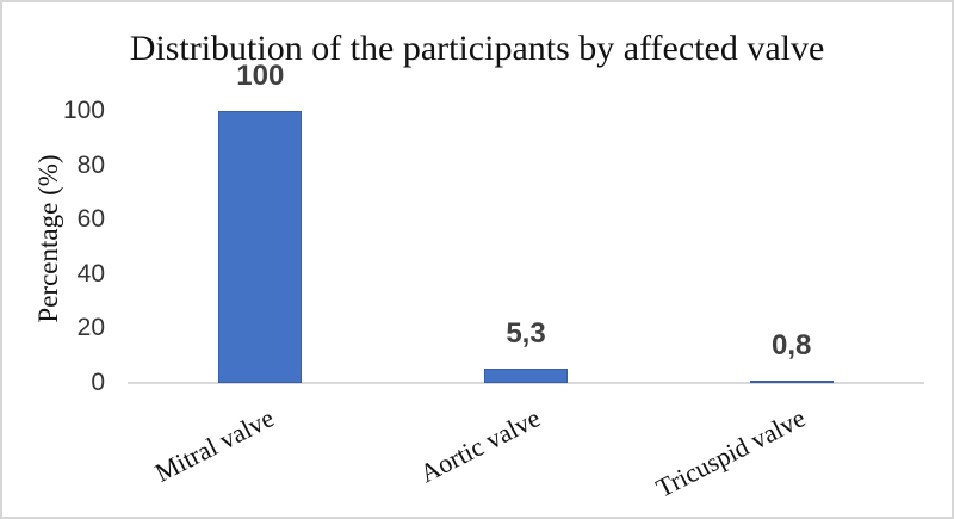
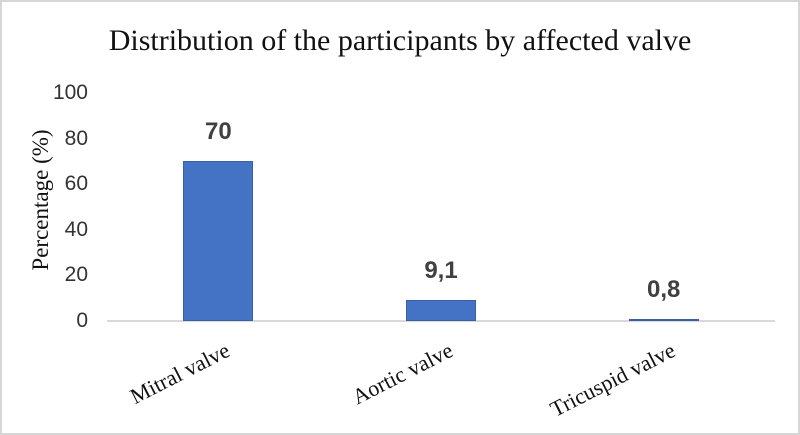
Mitral valve: 100 -> 70
Aortic valve: 5,3 -> 9,1
